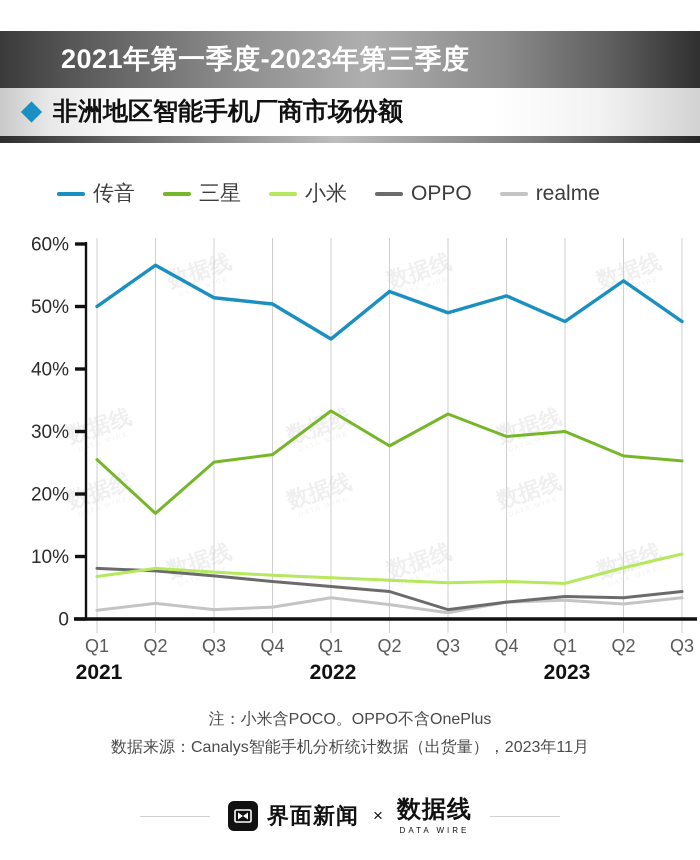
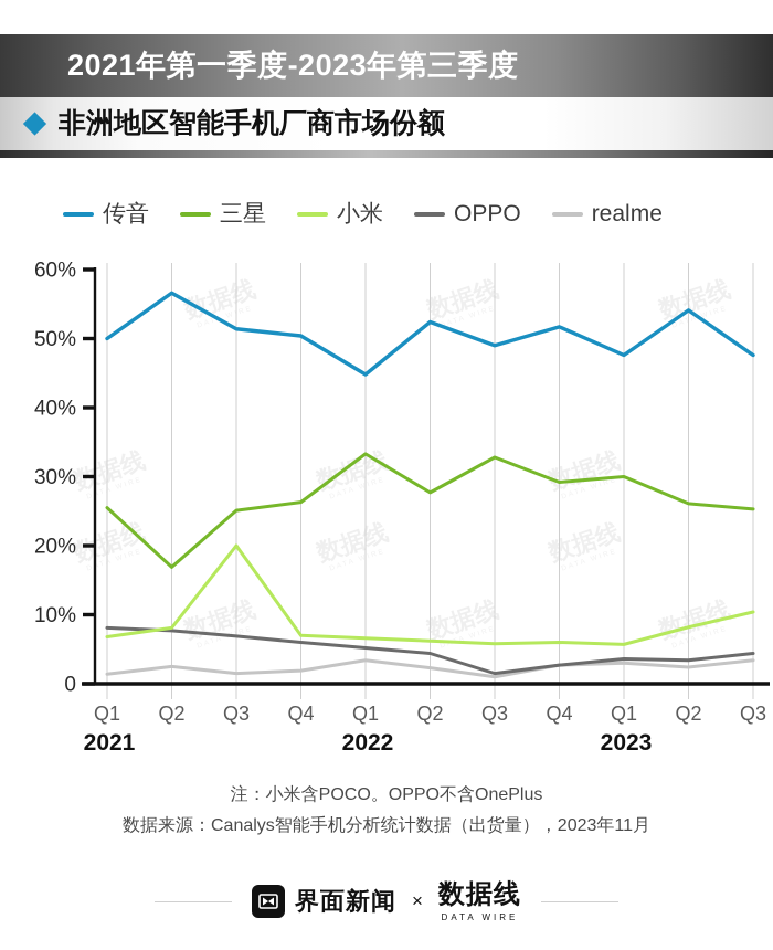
小米/Q3 2021: 8% -> 20%
